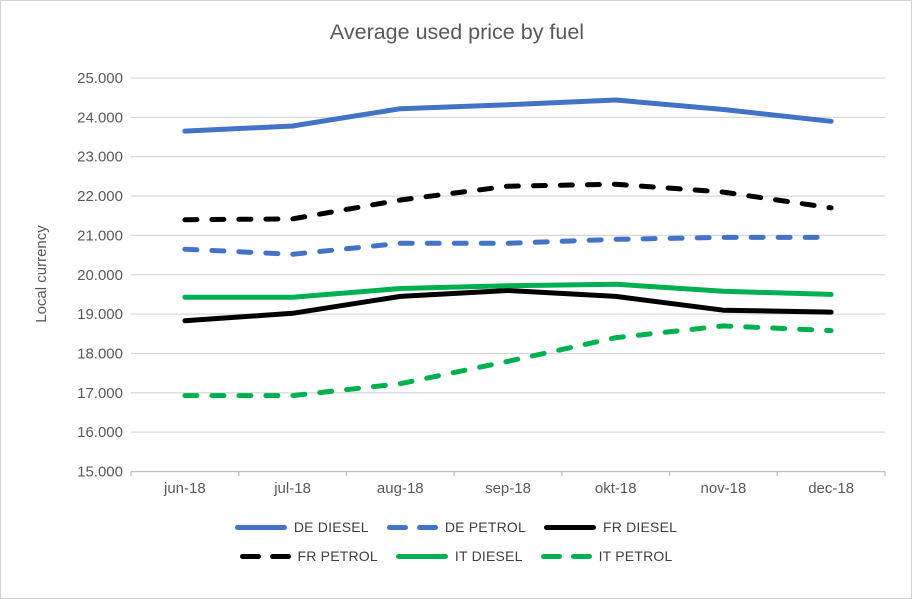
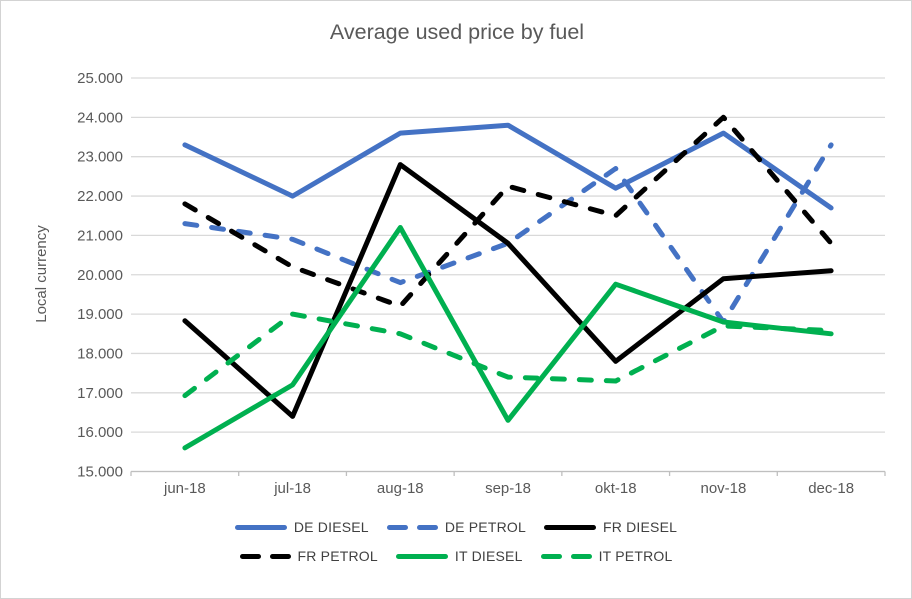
DE DIESEL/jun-18: 23600 -> 23300
DE PETROL/jun-18: 20600 -> 21300
FR PETROL/jun-18: 21400 -> 21800
IT DIESEL/jun-18: 19400 -> 15600
DE DIESEL/jul-18: 23800 -> 22000
DE PETROL/jul-18: 20500 -> 20900
FR DIESEL/jul-18: 19000 -> 16400
FR PETROL/jul-18: 21400 -> 20200
IT DIESEL/jul-18: 19400 -> 17200
IT PETROL/jul-18: 16900 -> 19000
DE DIESEL/aug-18: 24200 -> 23600
DE PETROL/aug-18: 20800 -> 19800
FR DIESEL/aug-18: 19400 -> 22800
FR PETROL/aug-18: 21900 -> 19200
IT DIESEL/aug-18: 19600 -> 21200
IT PETROL/aug-18: 17200 -> 18500
DE DIESEL/sep-18: 24300 -> 23800
FR DIESEL/sep-18: 19600 -> 20800
IT DIESEL/sep-18: 19700 -> 16300
IT PETROL/sep-18: 17800 -> 17400
DE DIESEL/okt-18: 24400 -> 22200
DE PETROL/okt-18: 20900 -> 22700
FR DIESEL/okt-18: 19400 -> 17800
FR PETROL/okt-18: 22300 -> 21500
IT PETROL/okt-18: 18400 -> 17300
DE DIESEL/nov-18: 24200 -> 23600
DE PETROL/nov-18: 21000 -> 18800
FR DIESEL/nov-18: 19100 -> 19900
FR PETROL/nov-18: 22100 -> 24000
IT DIESEL/nov-18: 19600 -> 18800
DE DIESEL/dec-18: 23900 -> 21700
DE PETROL/dec-18: 21000 -> 23300
FR DIESEL/dec-18: 19000 -> 20100
FR PETROL/dec-18: 21700 -> 20800
IT DIESEL/dec-18: 19500 -> 18500
